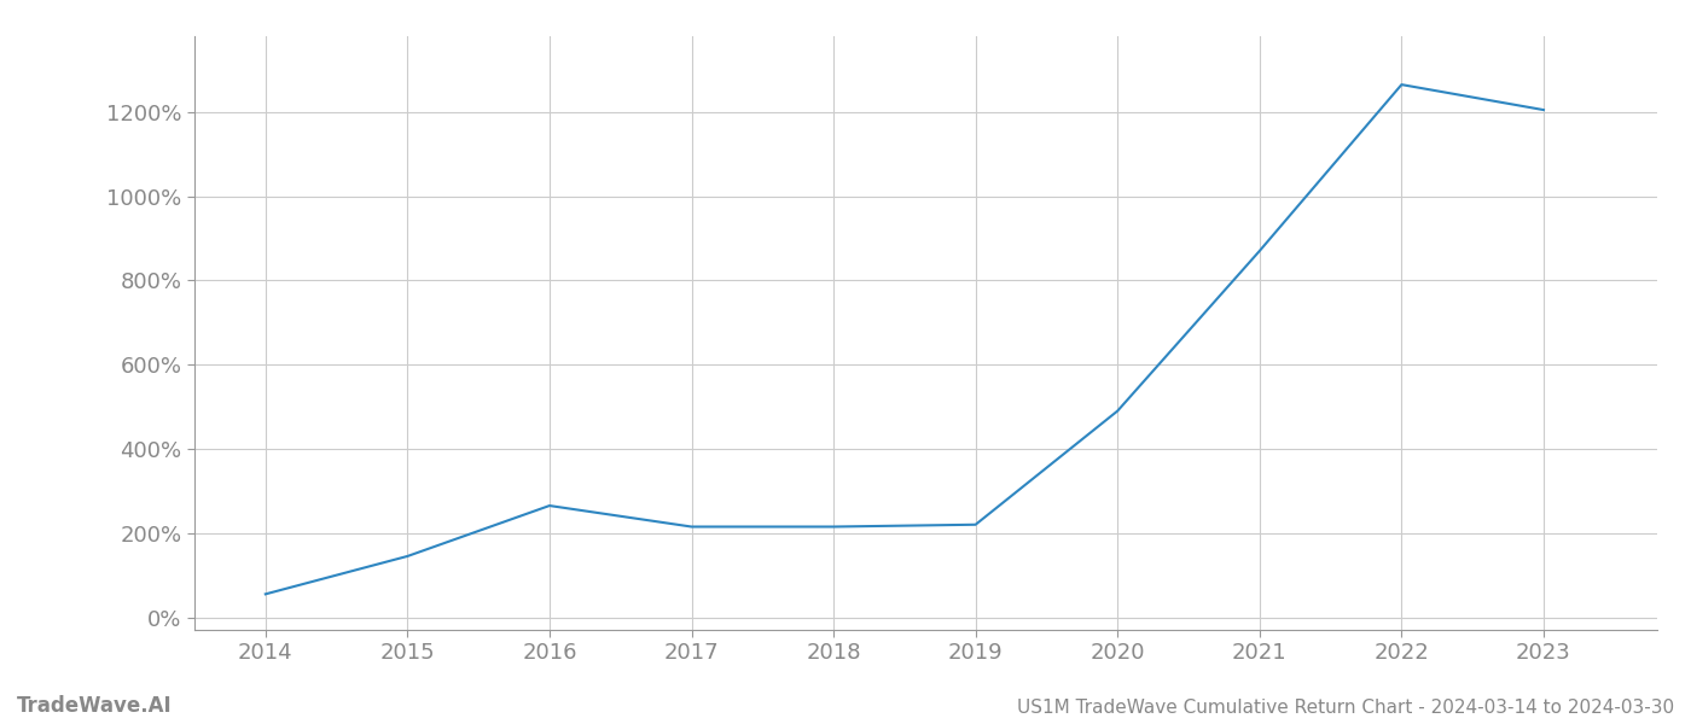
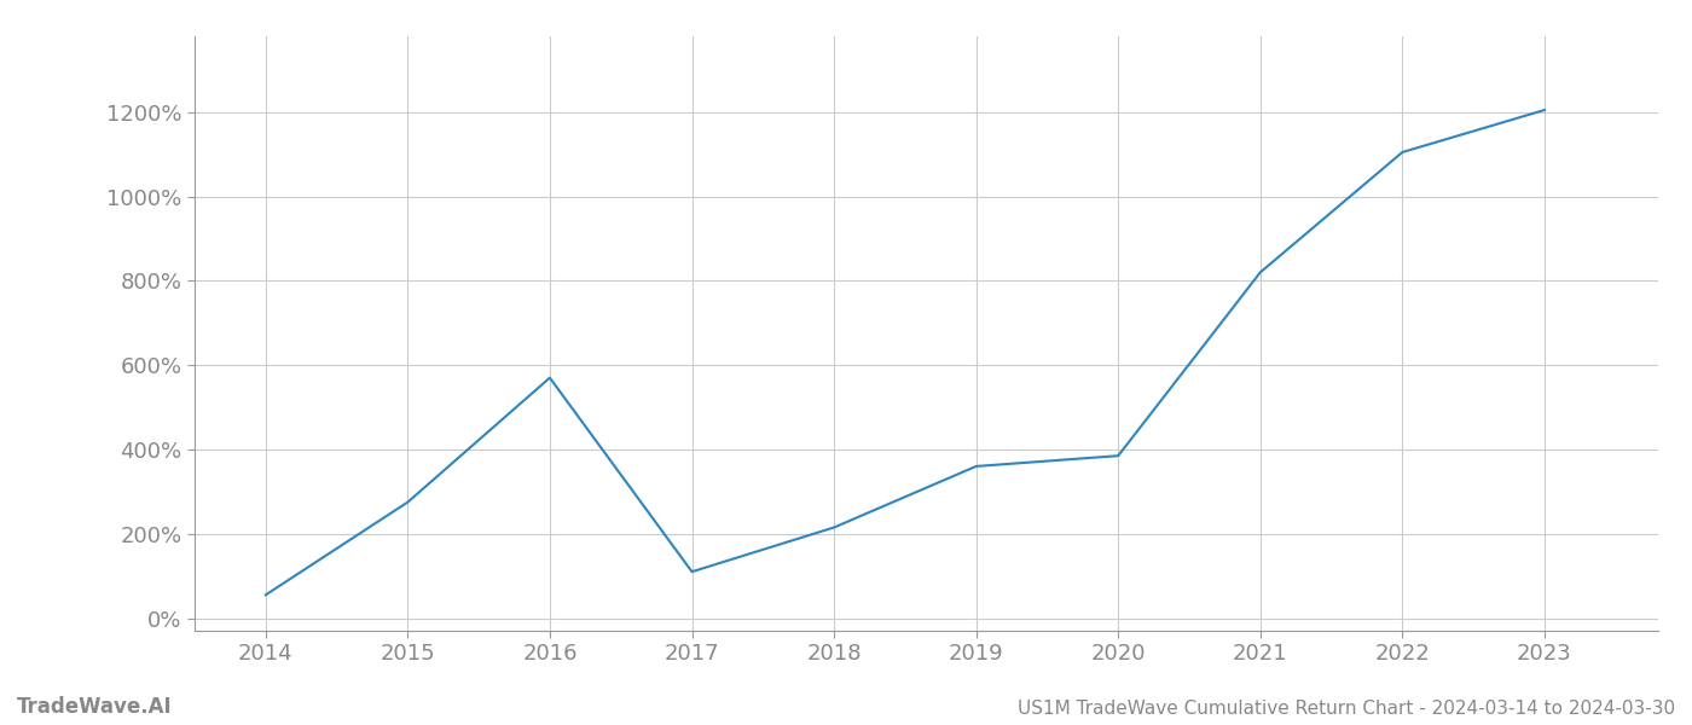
2015: 145% -> 275%
2016: 265% -> 570%
2017: 215% -> 110%
2019: 220% -> 360%
2020: 490% -> 385%
2021: 870% -> 820%
2022: 1265% -> 1105%
